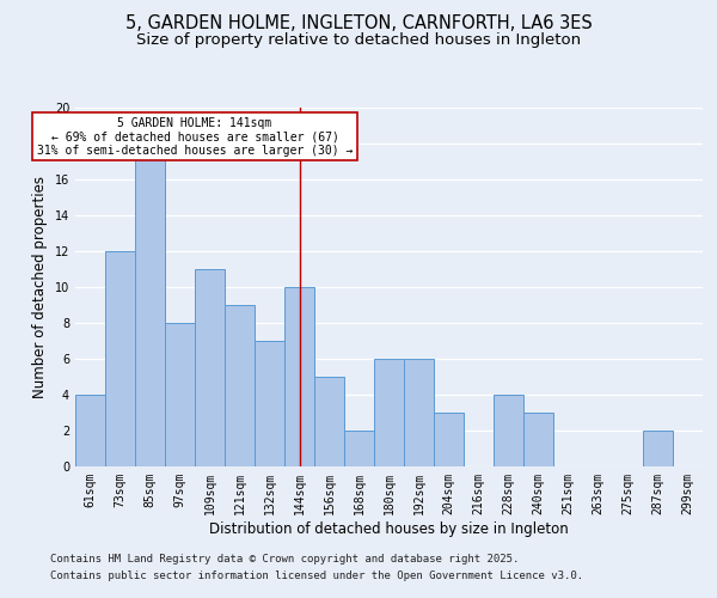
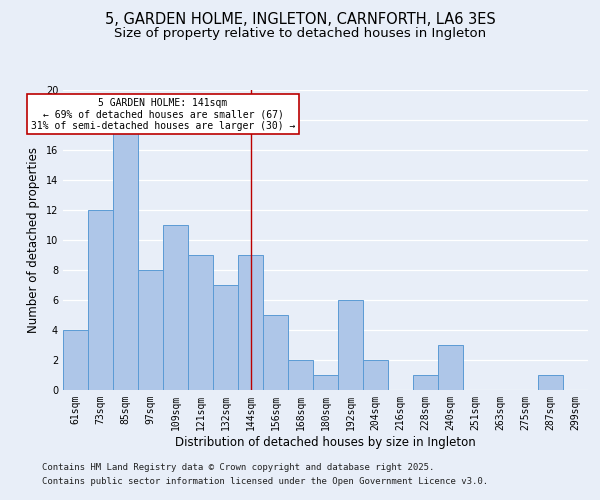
144sqm: 10 -> 9
180sqm: 6 -> 1
204sqm: 3 -> 2
228sqm: 4 -> 1
287sqm: 2 -> 1
